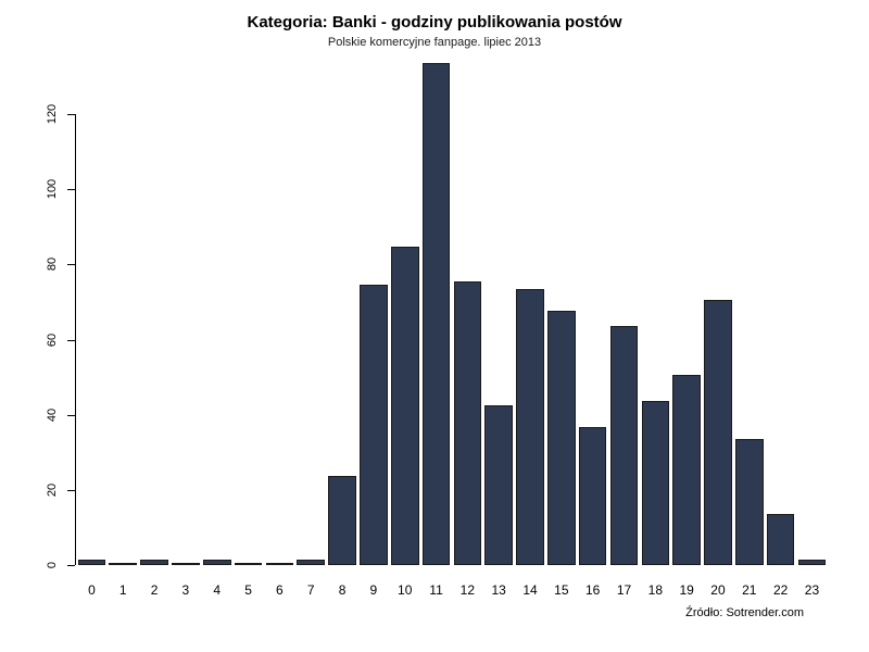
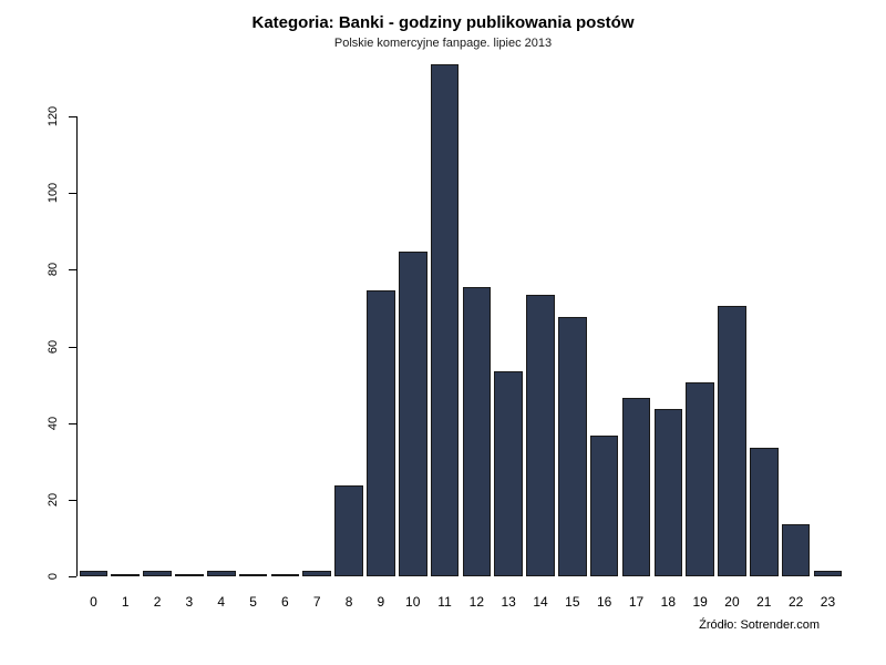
13: 42 -> 53
17: 63 -> 46
